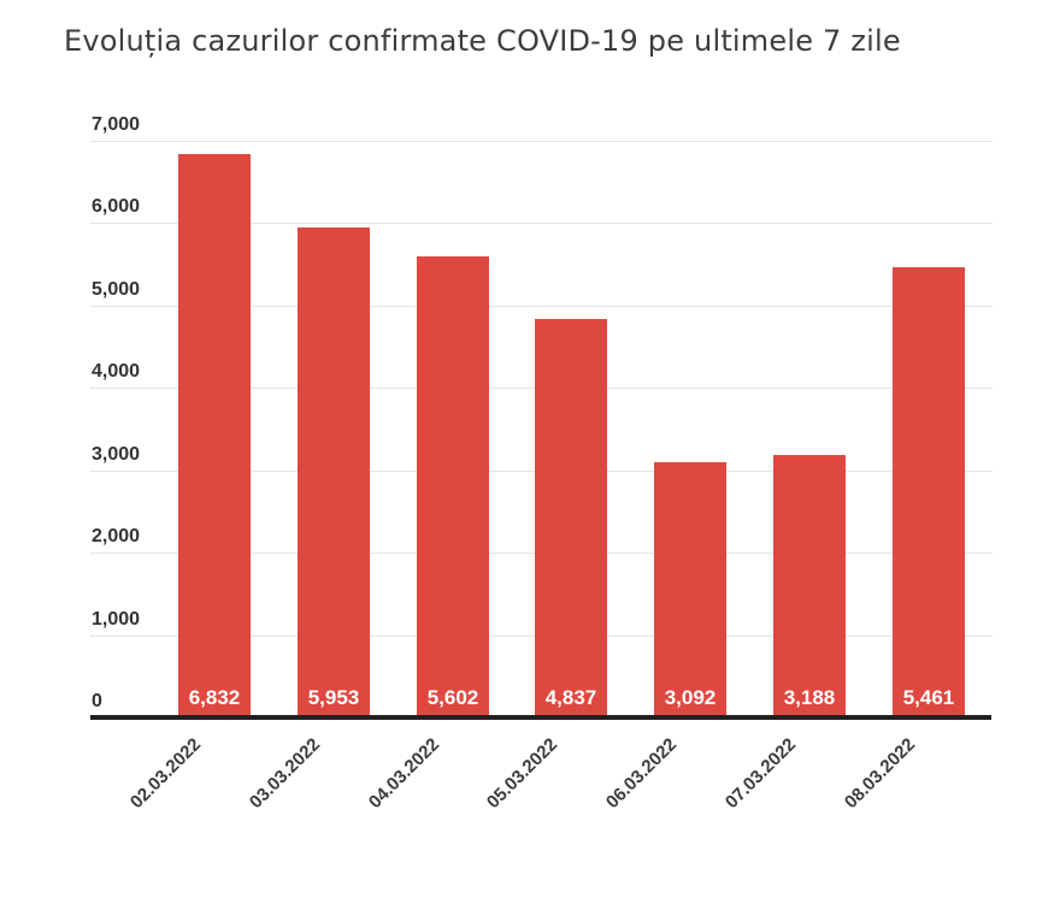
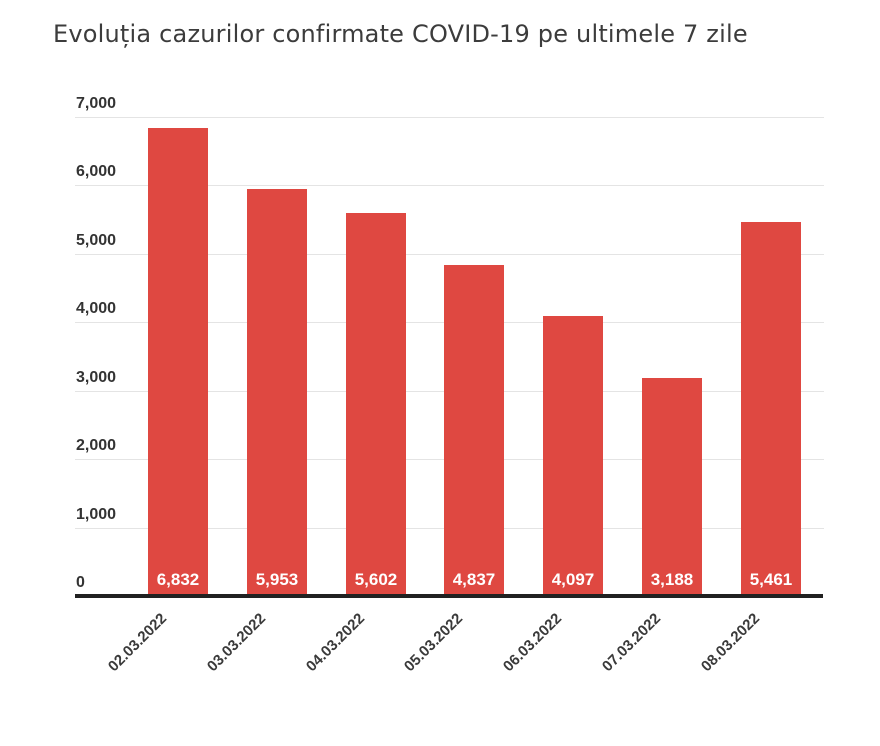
06.03.2022: 3,092 -> 4,097
